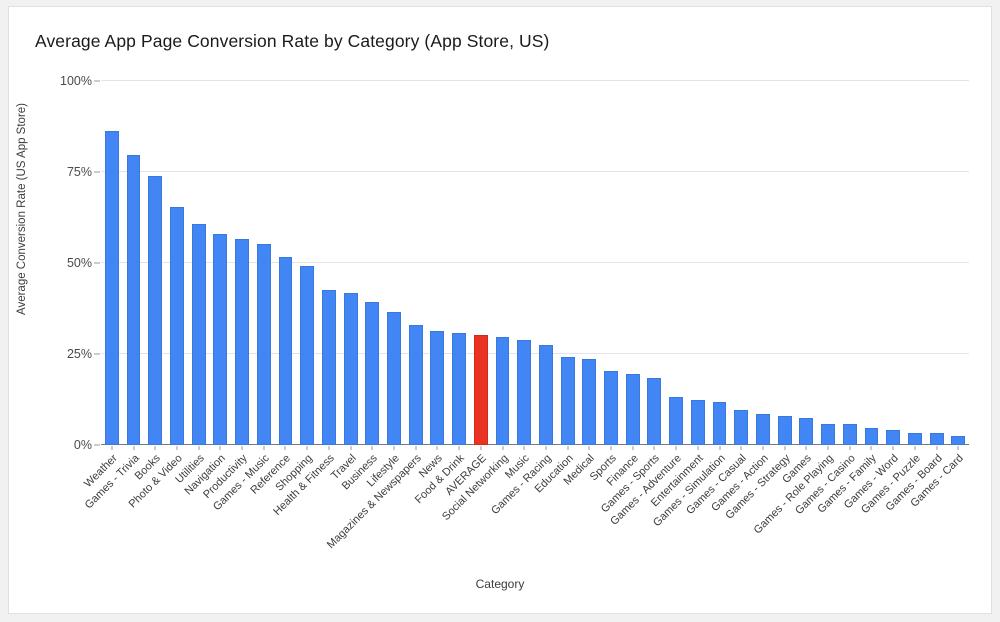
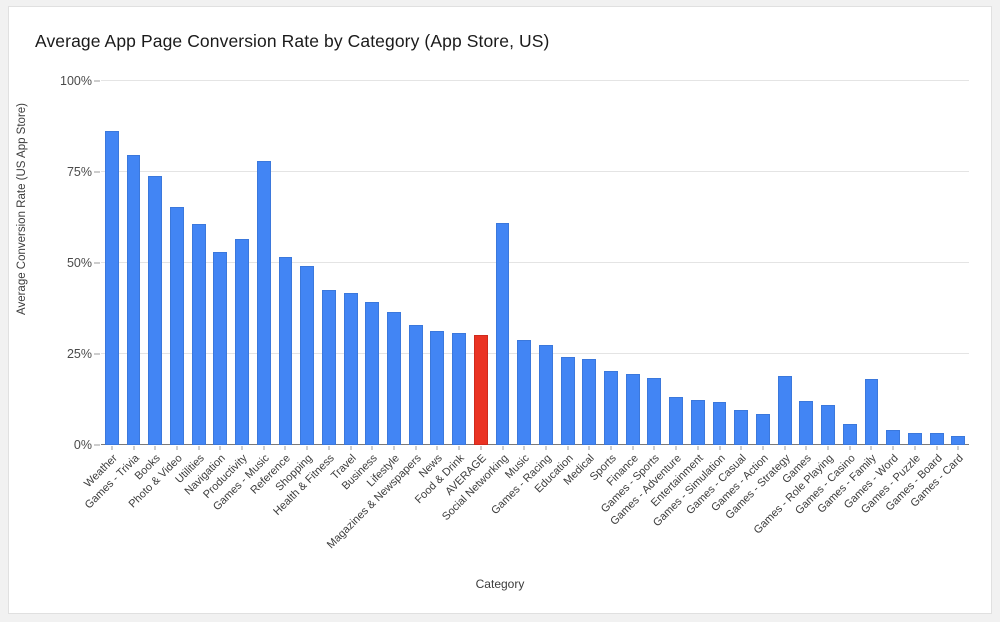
Navigation: 58% -> 53%
Games - Music: 55% -> 78%
Social Networking: 30% -> 61%
Games - Strategy: 8% -> 19%
Games: 7% -> 12%
Games - Role Playing: 6% -> 11%
Games - Family: 5% -> 18%
